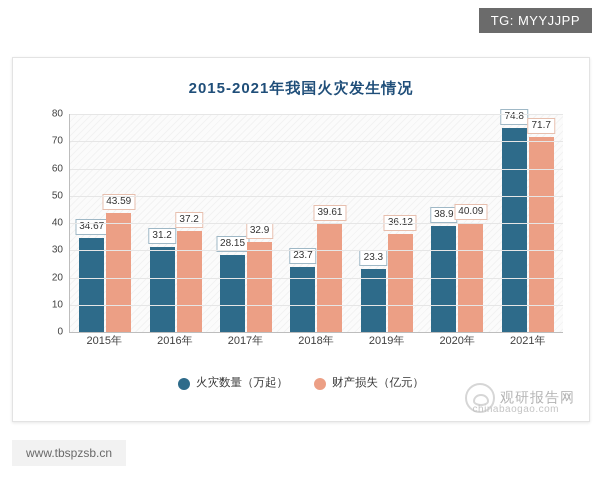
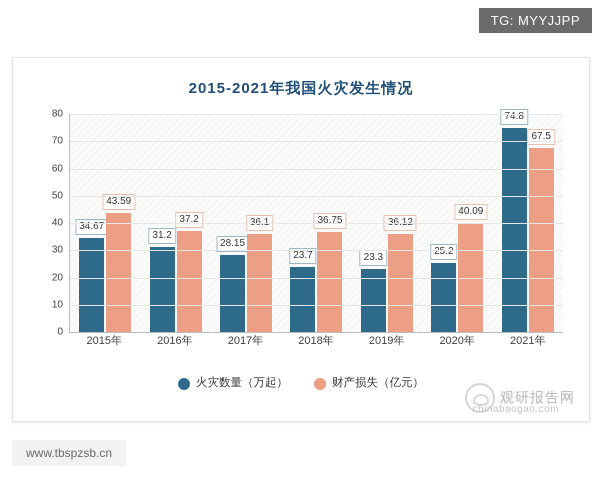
财产损失（亿元）/2017年: 32.9 -> 36.1
财产损失（亿元）/2018年: 39.61 -> 36.75
火灾数量（万起）/2020年: 38.9 -> 25.2
财产损失（亿元）/2021年: 71.7 -> 67.5
